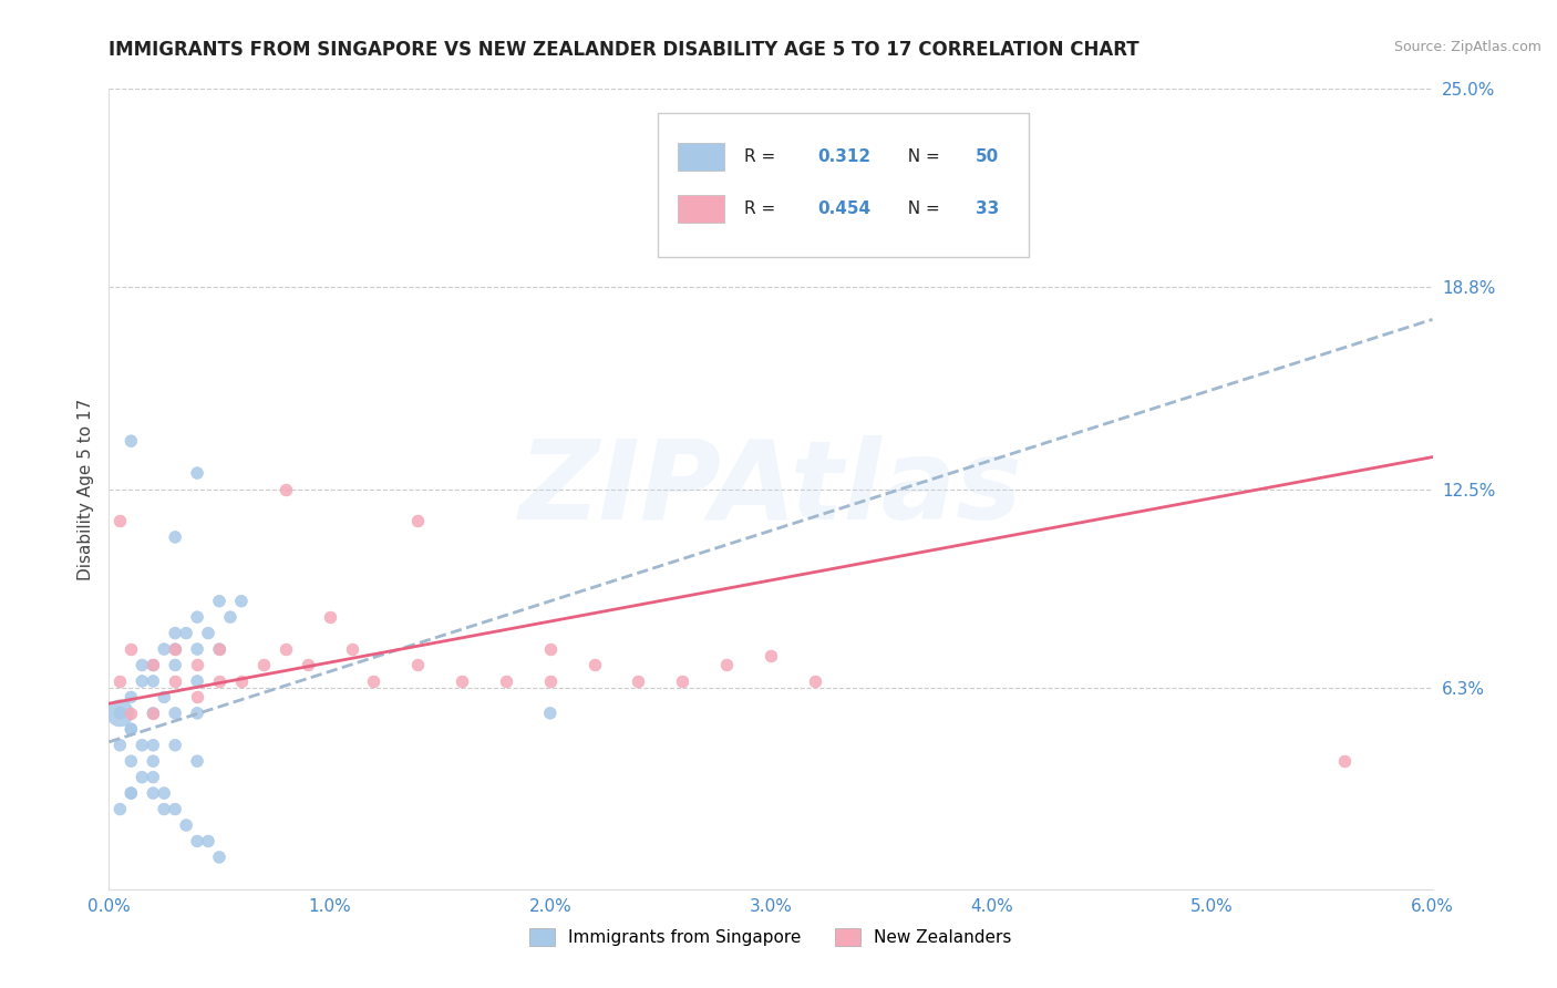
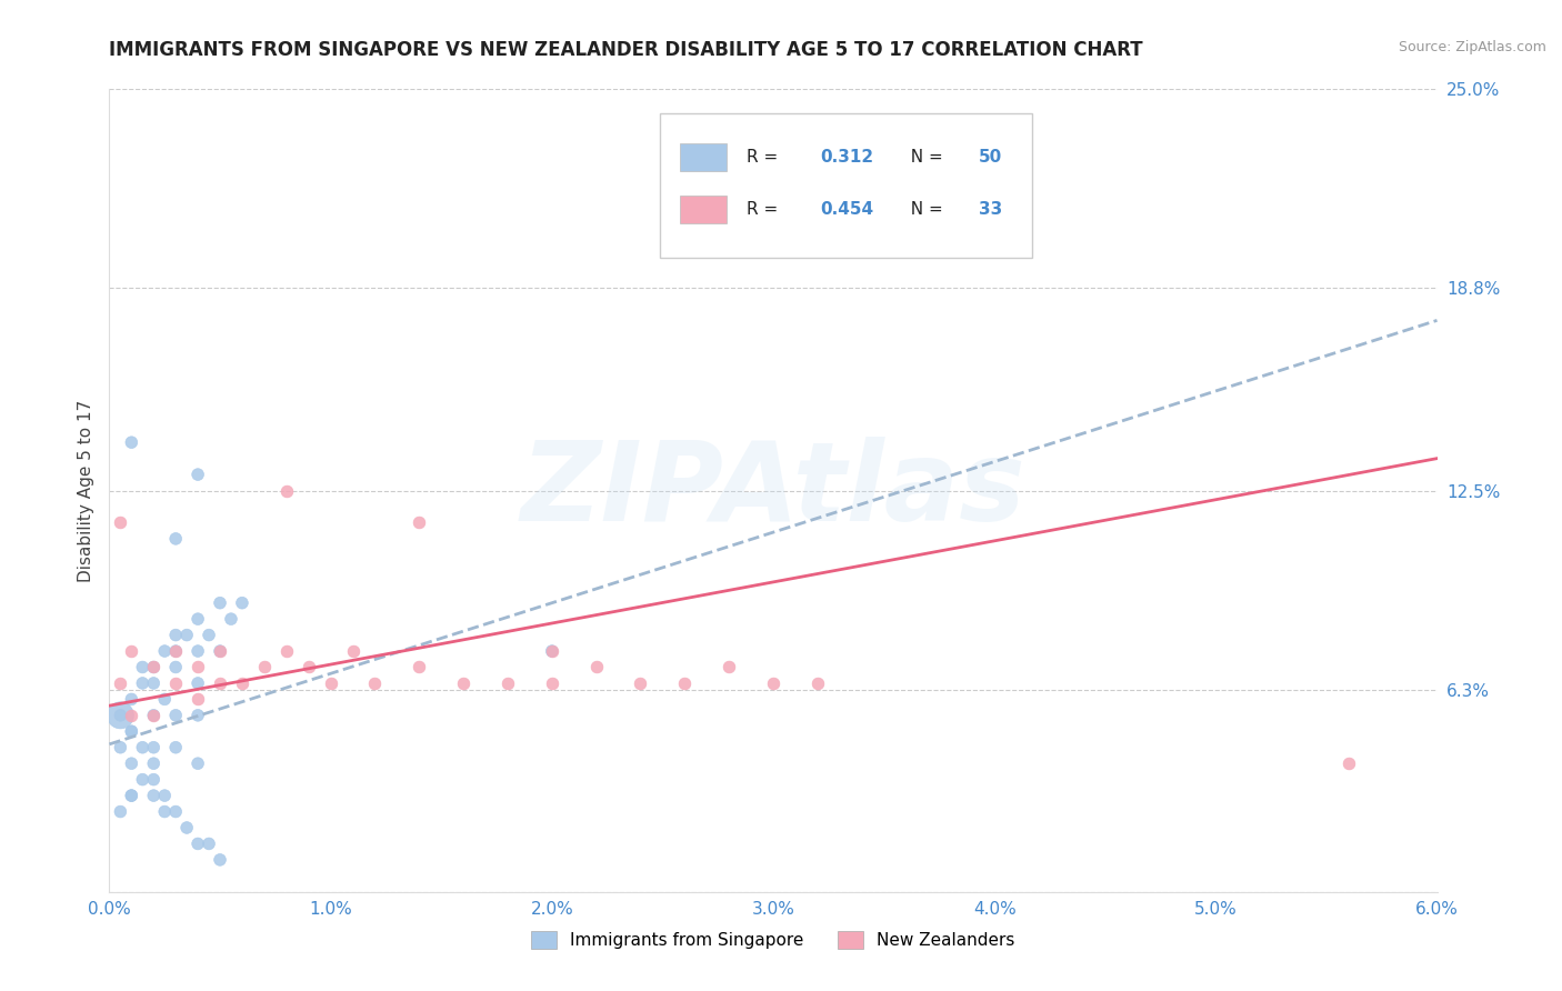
New Zealanders/1.0%: 8.5% -> 6.5%
Immigrants from Singapore/2.0%: 5.5% -> 7.5%
New Zealanders/3.0%: 7.3% -> 6.5%
